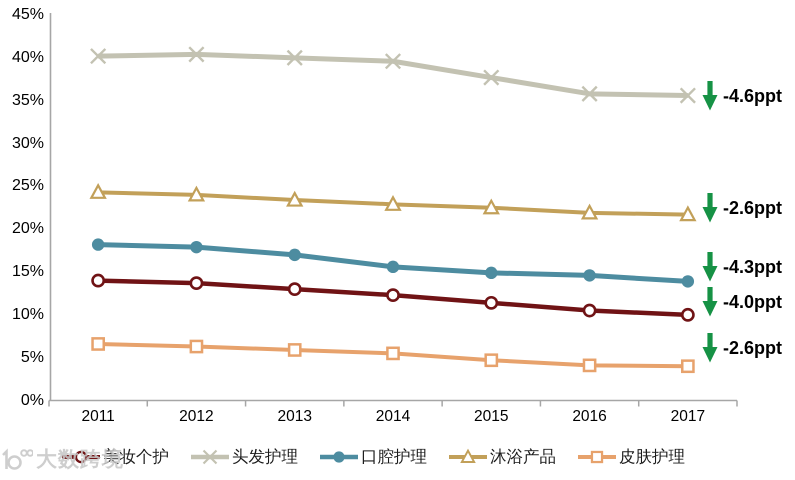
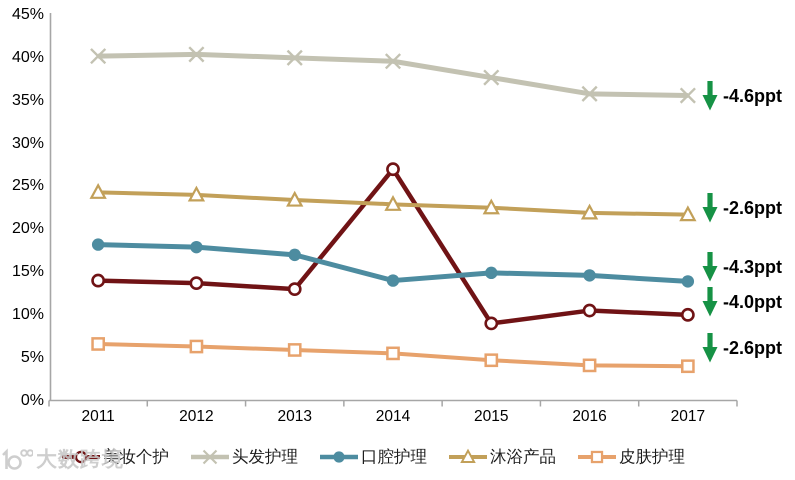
美妆个护/2014: 12% -> 27%
口腔护理/2014: 16% -> 14%
美妆个护/2015: 11% -> 9%
